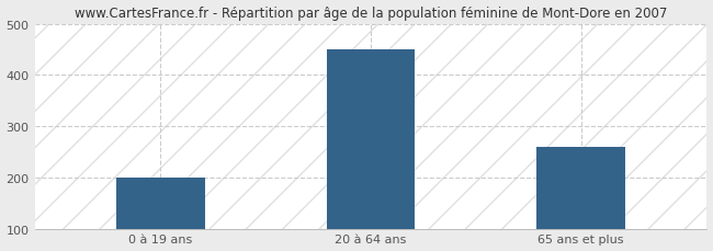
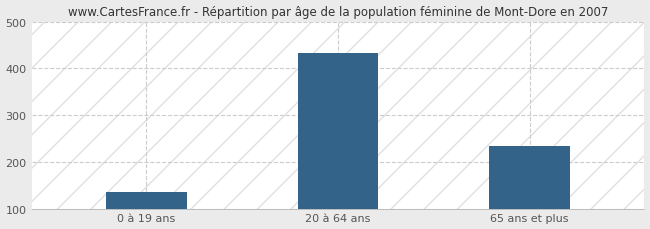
0 à 19 ans: 200 -> 135
20 à 64 ans: 450 -> 432
65 ans et plus: 260 -> 234
